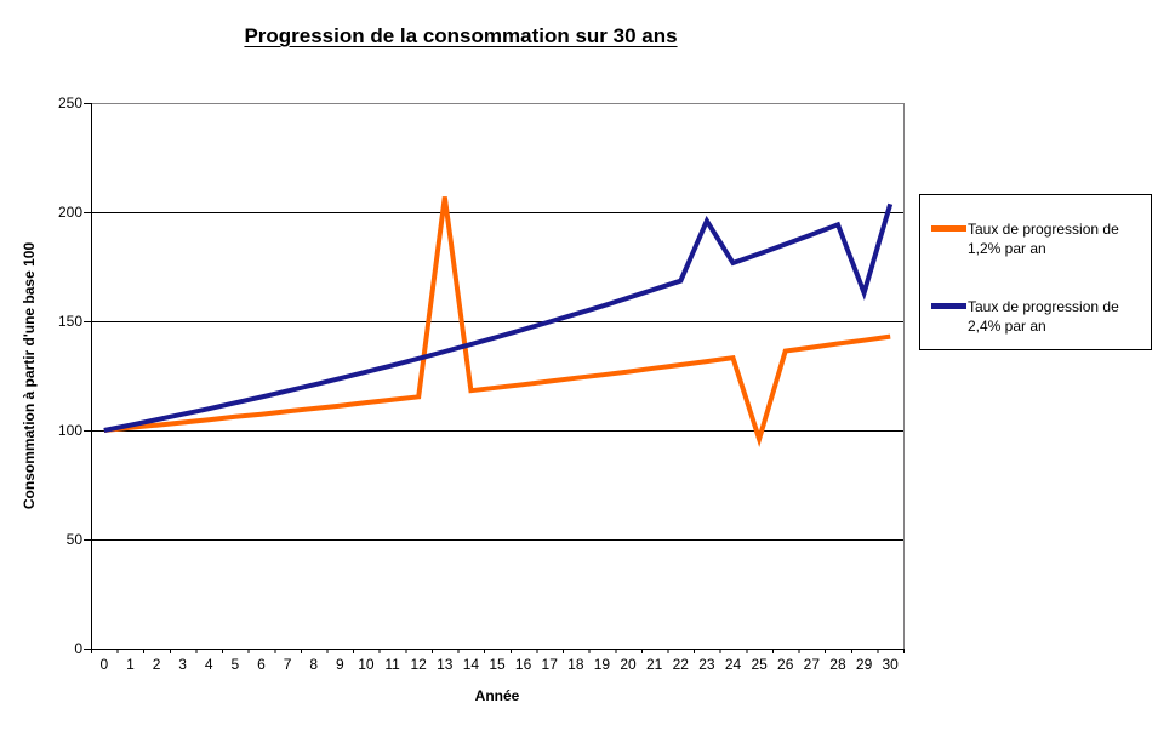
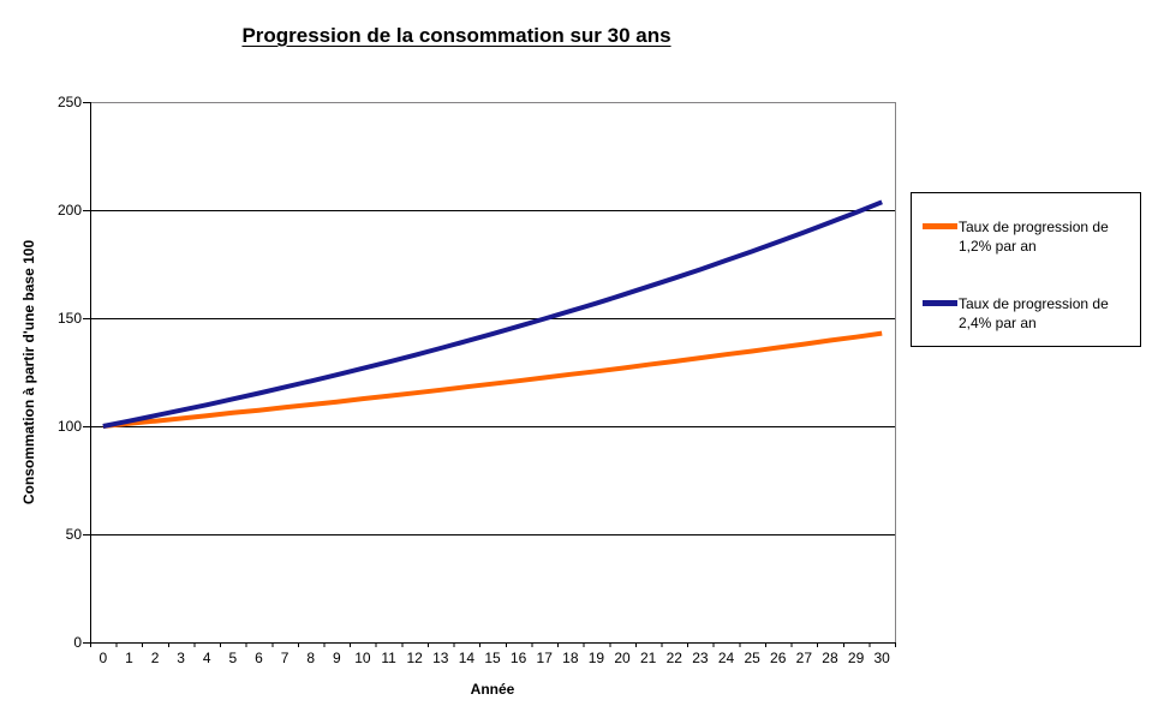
Taux de progression de 1,2% par an/13: 207 -> 117
Taux de progression de 2,4% par an/23: 196 -> 172
Taux de progression de 1,2% par an/25: 96 -> 135
Taux de progression de 2,4% par an/29: 163 -> 199
